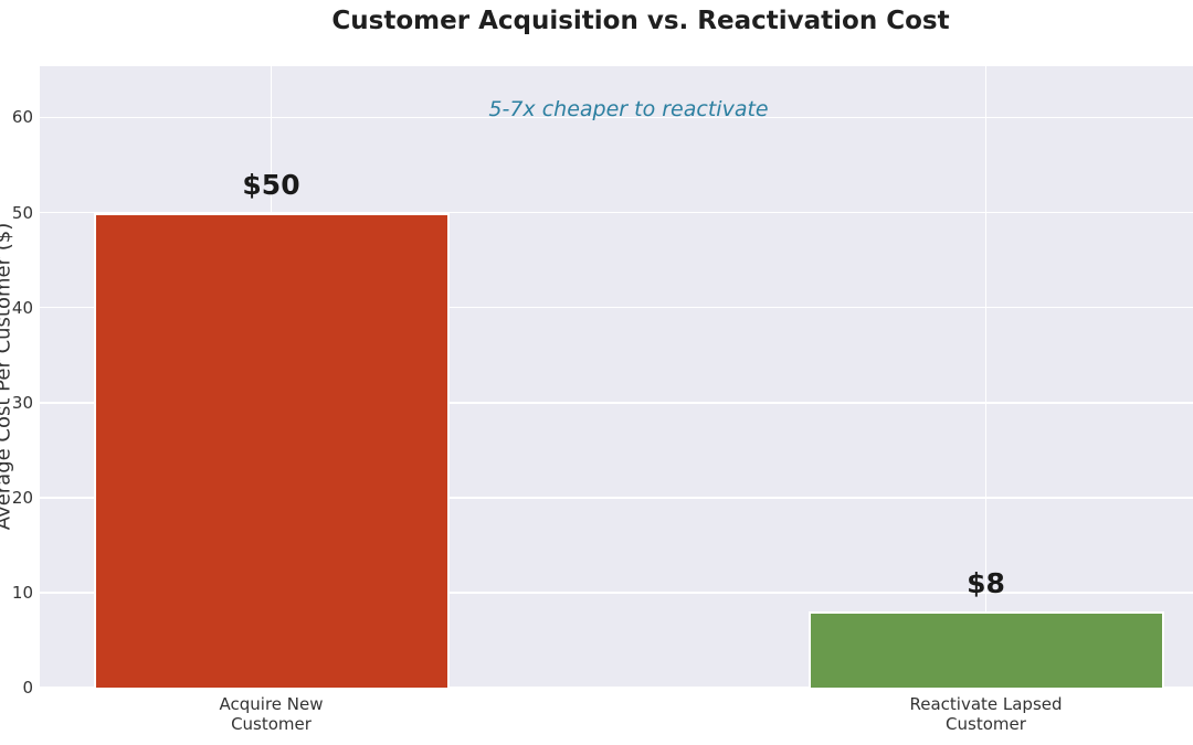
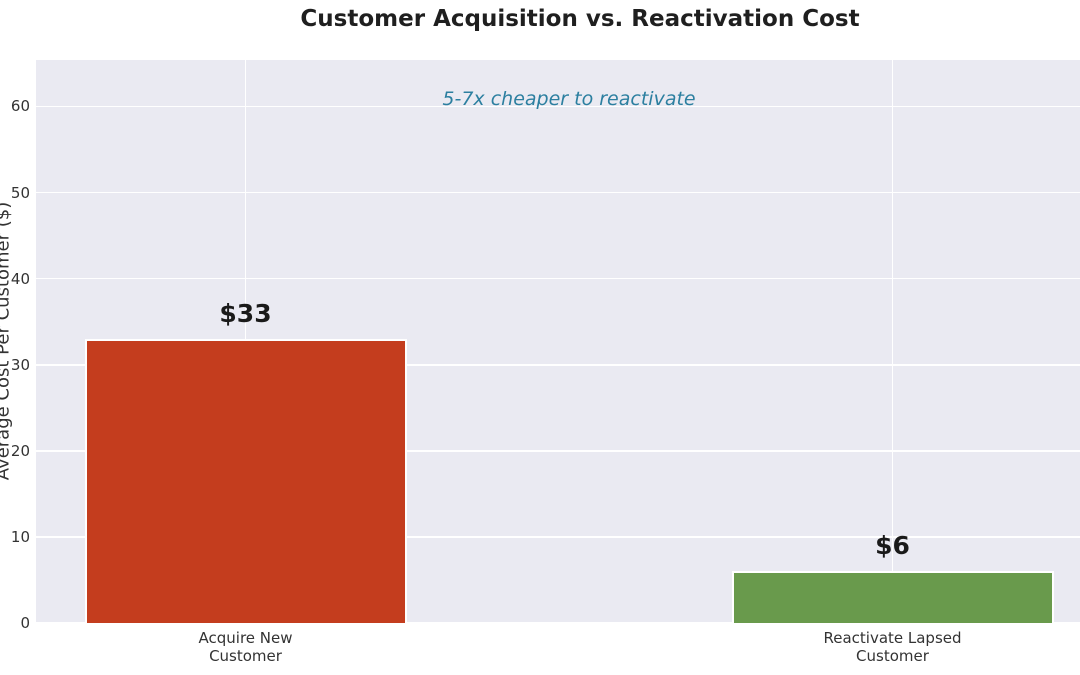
Acquire New Customer: $50 -> $33
Reactivate Lapsed Customer: $8 -> $6
